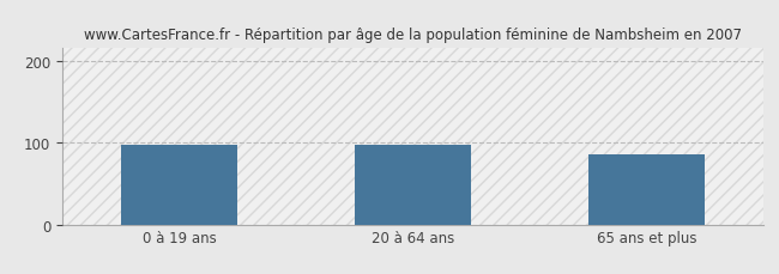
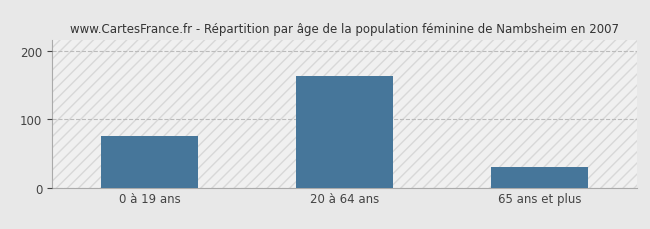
0 à 19 ans: 98 -> 75
20 à 64 ans: 98 -> 163
65 ans et plus: 86 -> 30
